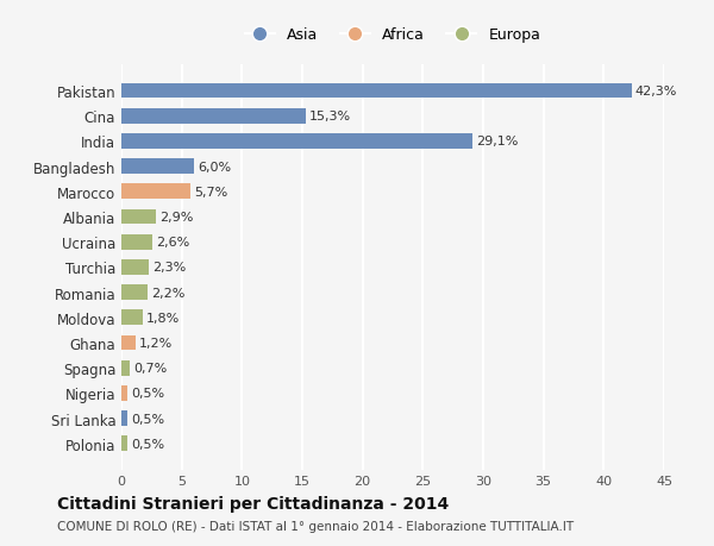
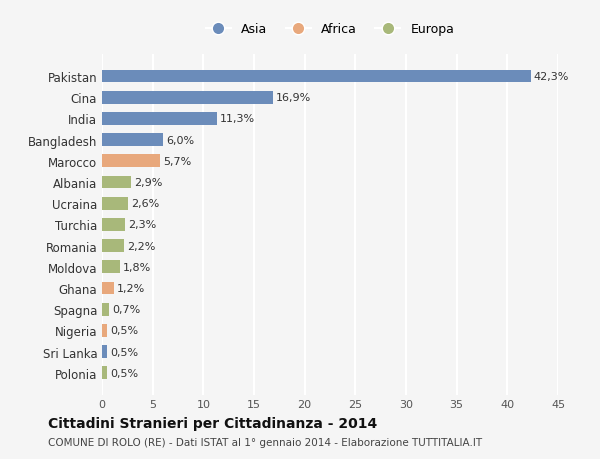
Cina: 15,3% -> 16,9%
India: 29,1% -> 11,3%
